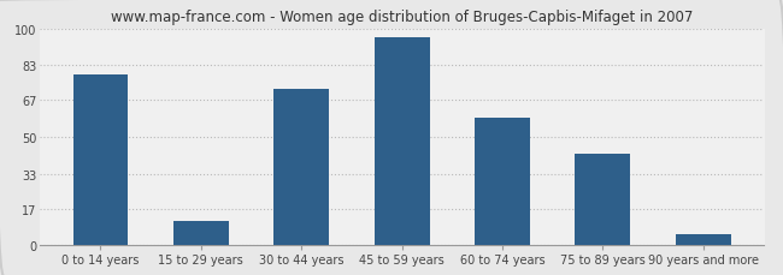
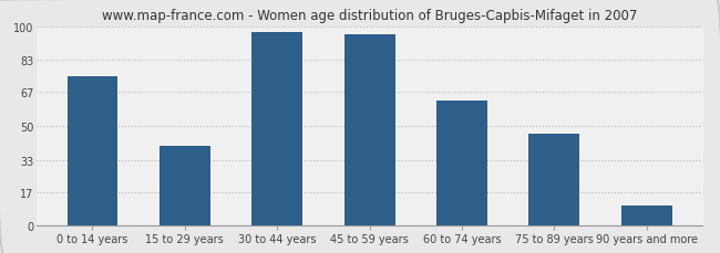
0 to 14 years: 79 -> 75
15 to 29 years: 11 -> 40
30 to 44 years: 72 -> 97
60 to 74 years: 59 -> 63
75 to 89 years: 42 -> 46
90 years and more: 5 -> 10
